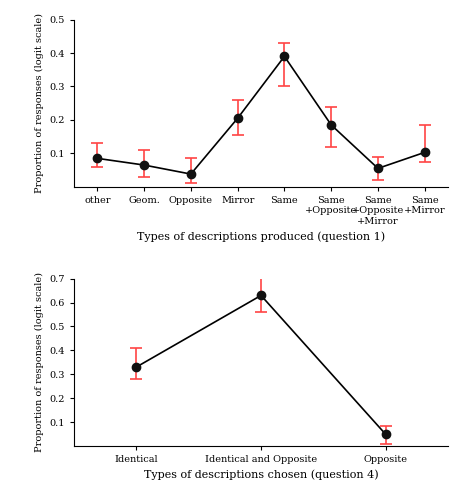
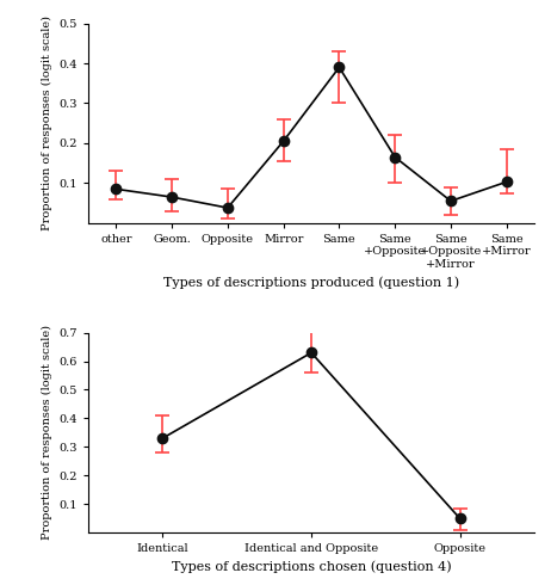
Same +Opposite: 0.185 -> 0.165
